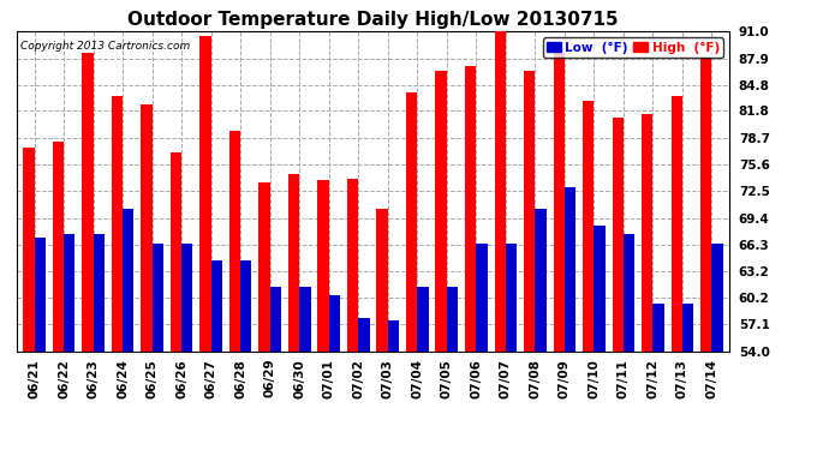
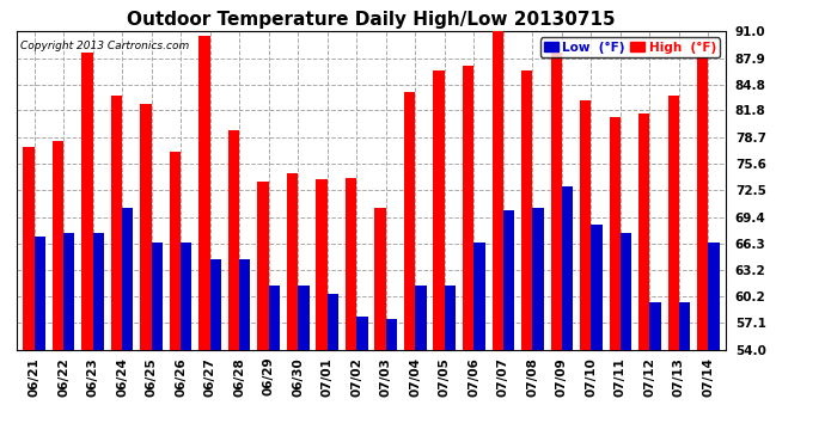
Low (°F)/07/07: 66.5 -> 70.2
